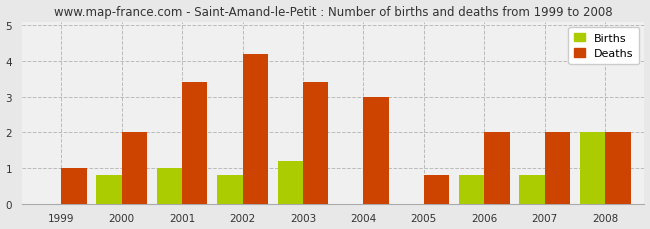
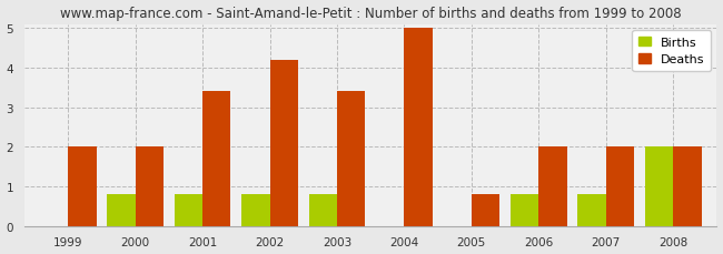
Deaths/1999: 1.0 -> 2.0
Births/2001: 1.0 -> 0.8
Births/2003: 1.2 -> 0.8
Deaths/2004: 3.0 -> 5.0
